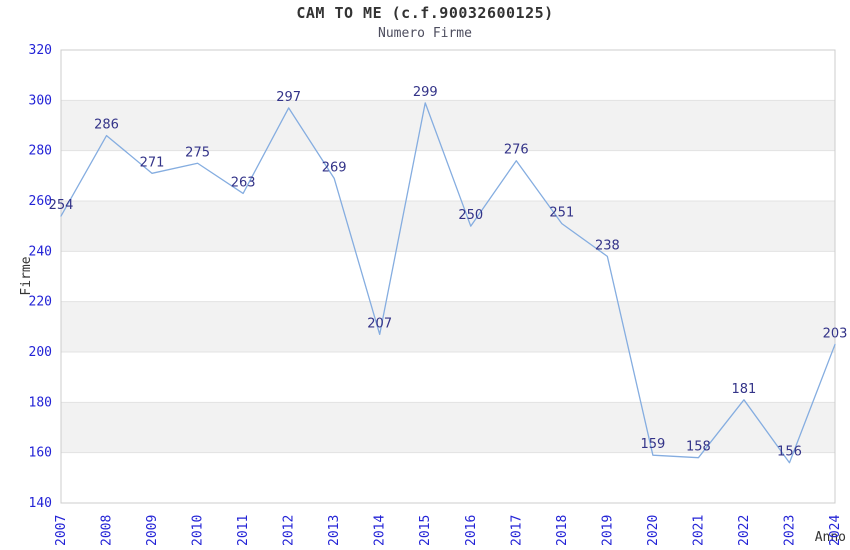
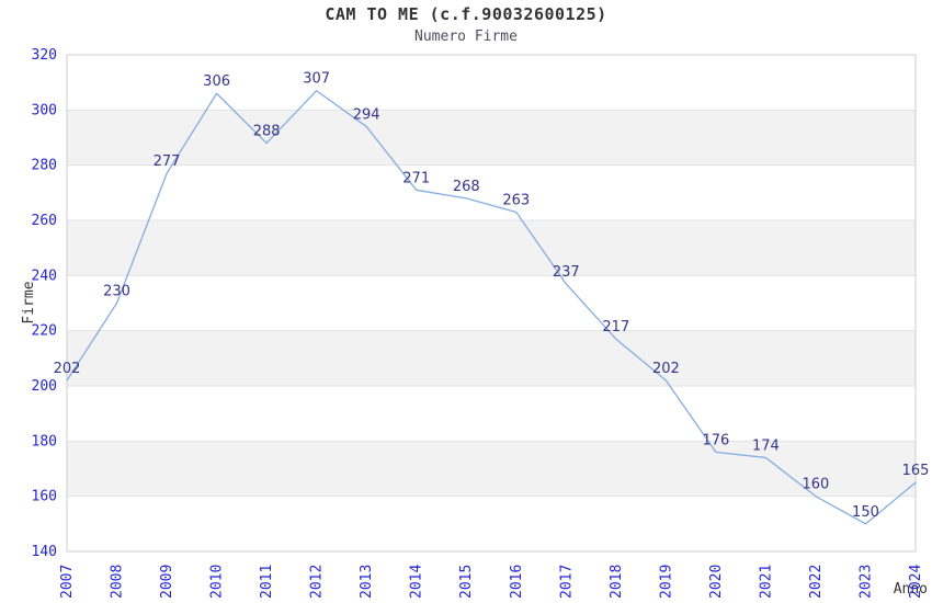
2007: 254 -> 202
2008: 286 -> 230
2009: 271 -> 277
2010: 275 -> 306
2011: 263 -> 288
2012: 297 -> 307
2013: 269 -> 294
2014: 207 -> 271
2015: 299 -> 268
2016: 250 -> 263
2017: 276 -> 237
2018: 251 -> 217
2019: 238 -> 202
2020: 159 -> 176
2021: 158 -> 174
2022: 181 -> 160
2023: 156 -> 150
2024: 203 -> 165
